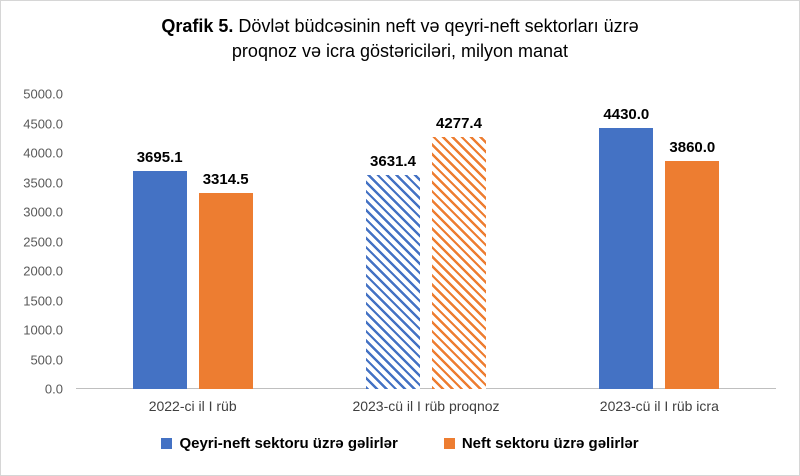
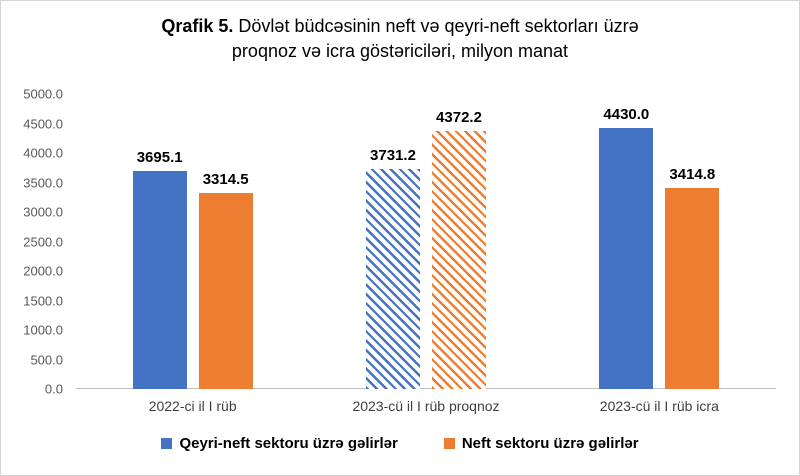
Qeyri-neft sektoru üzrə gəlirlər/2023-cü il I rüb proqnoz: 3631.4 -> 3731.2
Neft sektoru üzrə gəlirlər/2023-cü il I rüb proqnoz: 4277.4 -> 4372.2
Neft sektoru üzrə gəlirlər/2023-cü il I rüb icra: 3860.0 -> 3414.8
